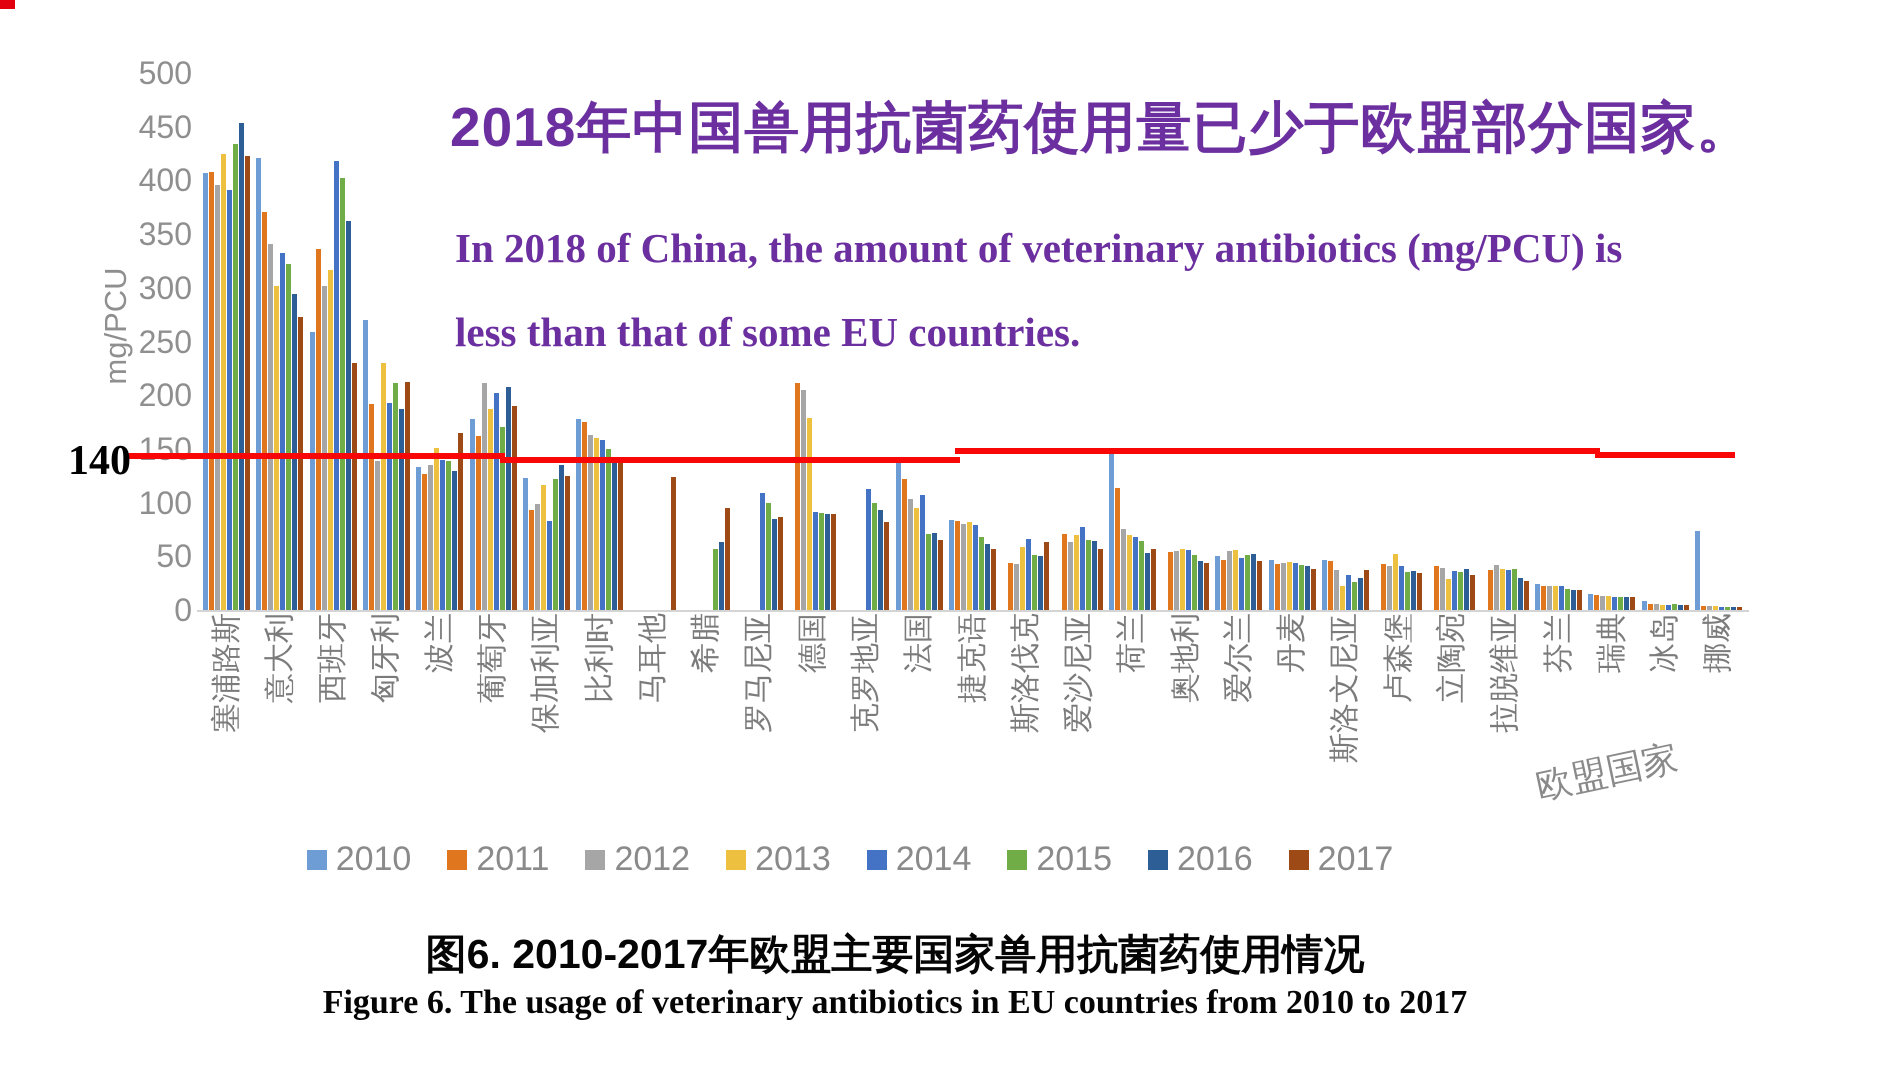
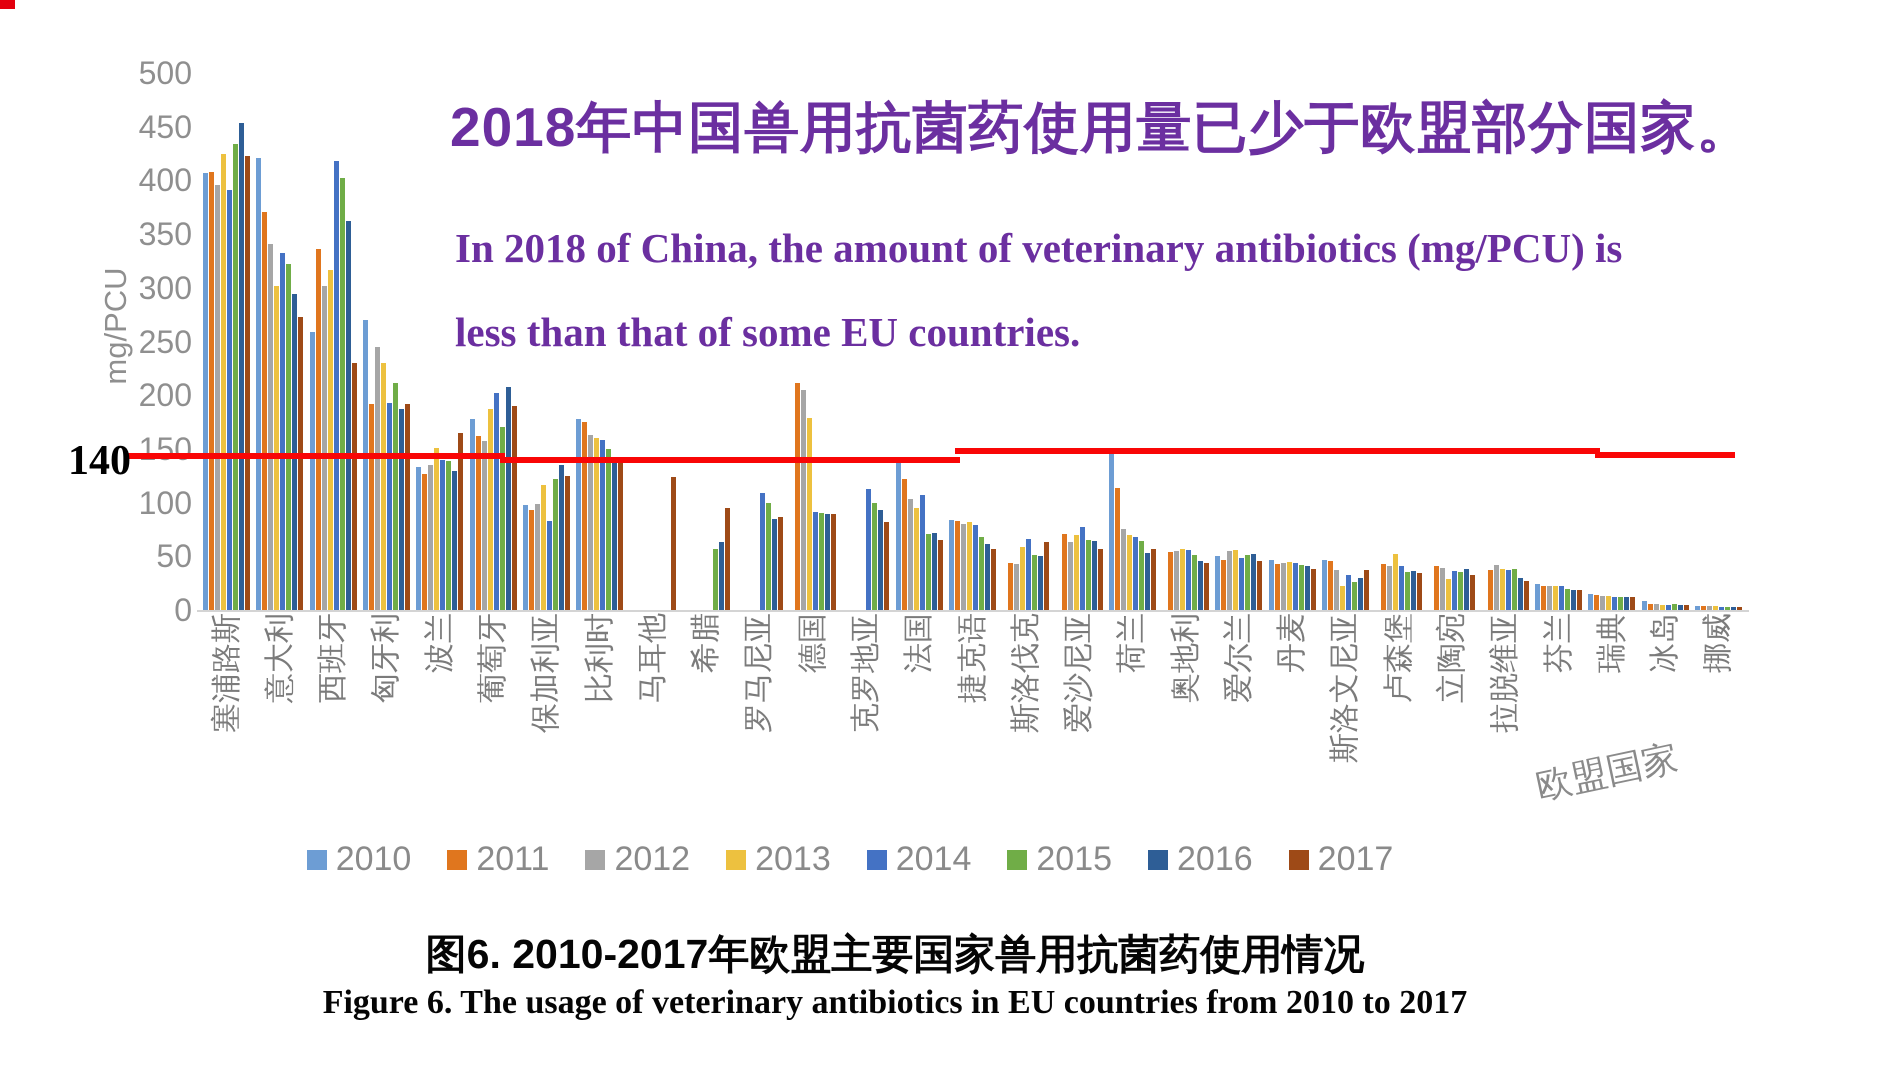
2012/匈牙利: 139 -> 245
2017/匈牙利: 212 -> 192
2012/葡萄牙: 211 -> 157
2010/保加利亚: 123 -> 98
2010/挪威: 74 -> 4
